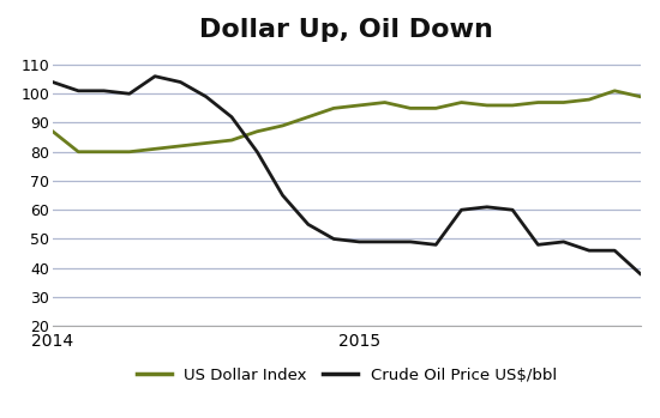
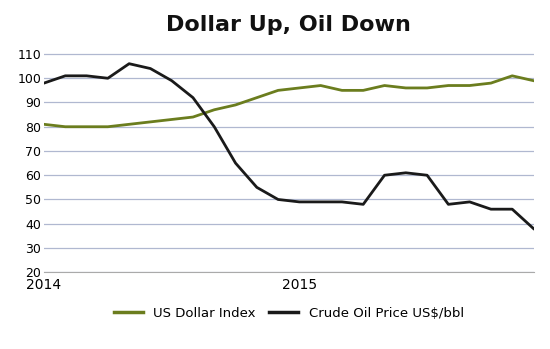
US Dollar Index/2014: 87 -> 81
Crude Oil Price US$/bbl/2014: 104 -> 98
